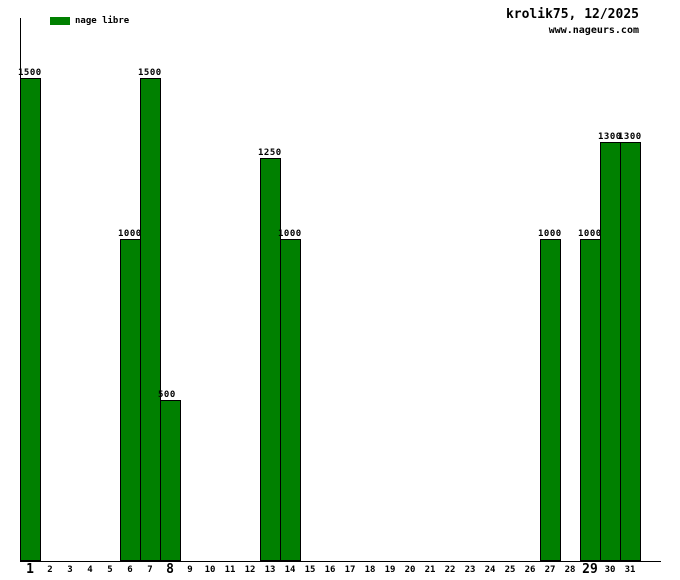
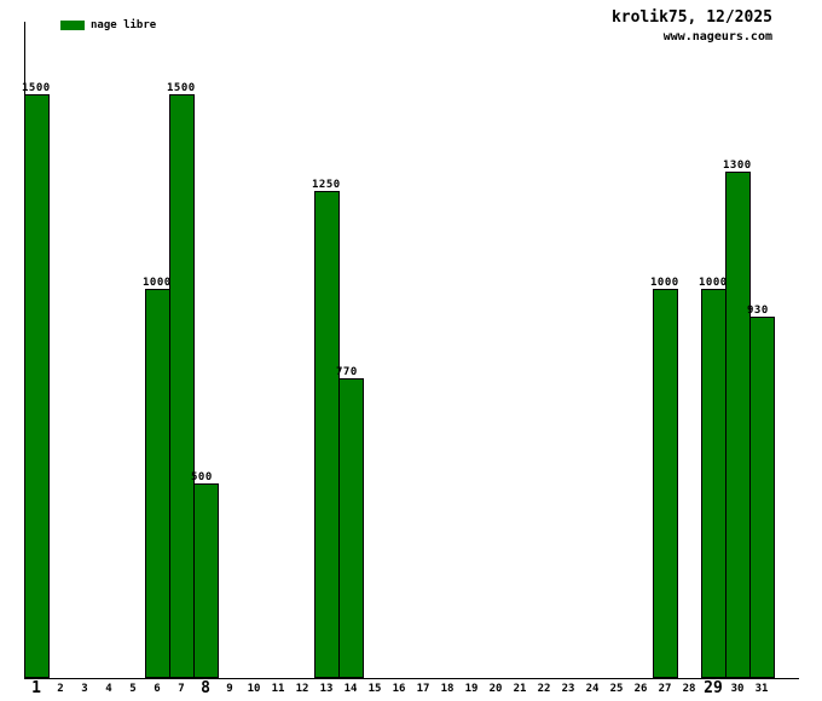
14: 1000 -> 770
31: 1300 -> 930
